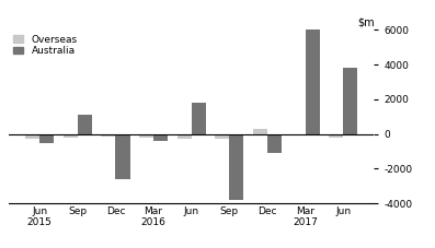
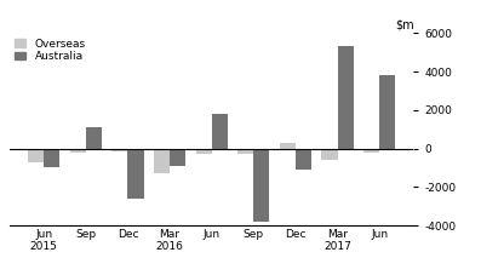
Overseas/Jun 2015: -300 -> -700
Australia/Jun 2015: -500 -> -1000
Overseas/Mar 2016: -200 -> -1300
Australia/Mar 2016: -400 -> -900
Overseas/Mar 2017: -100 -> -600
Australia/Mar 2017: 6000 -> 5300
